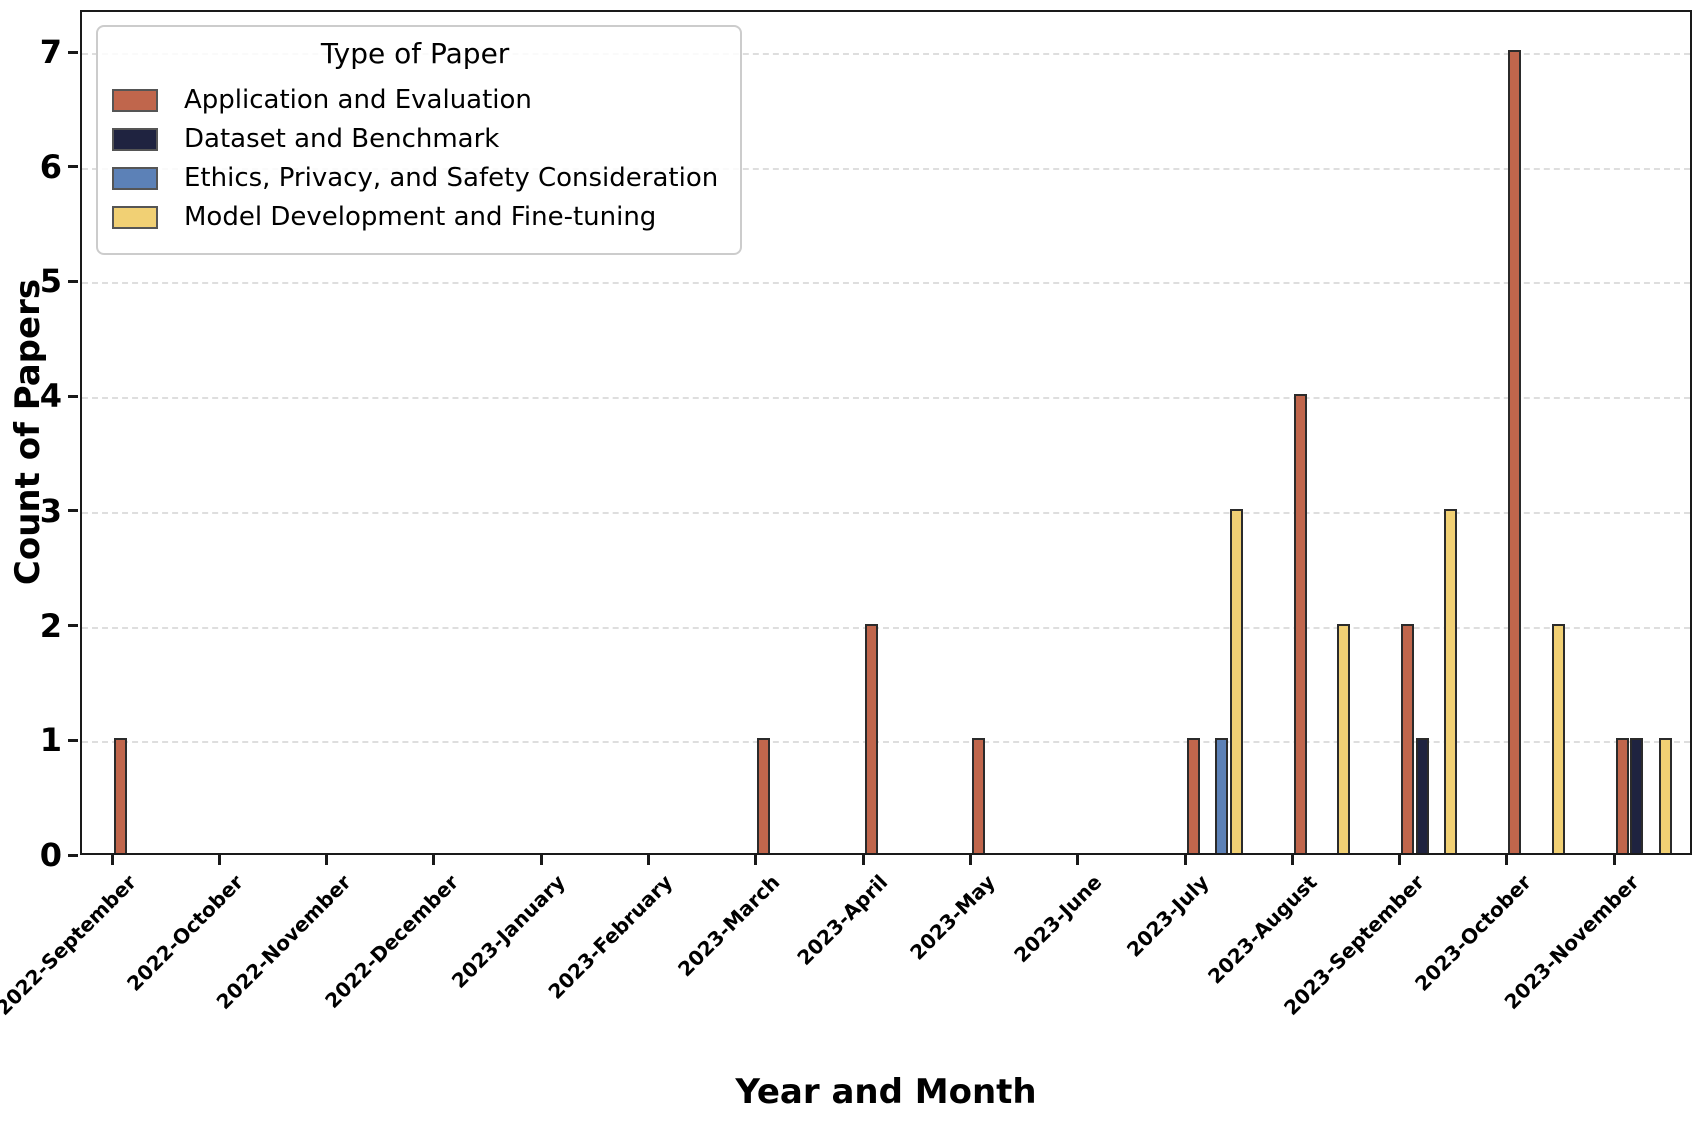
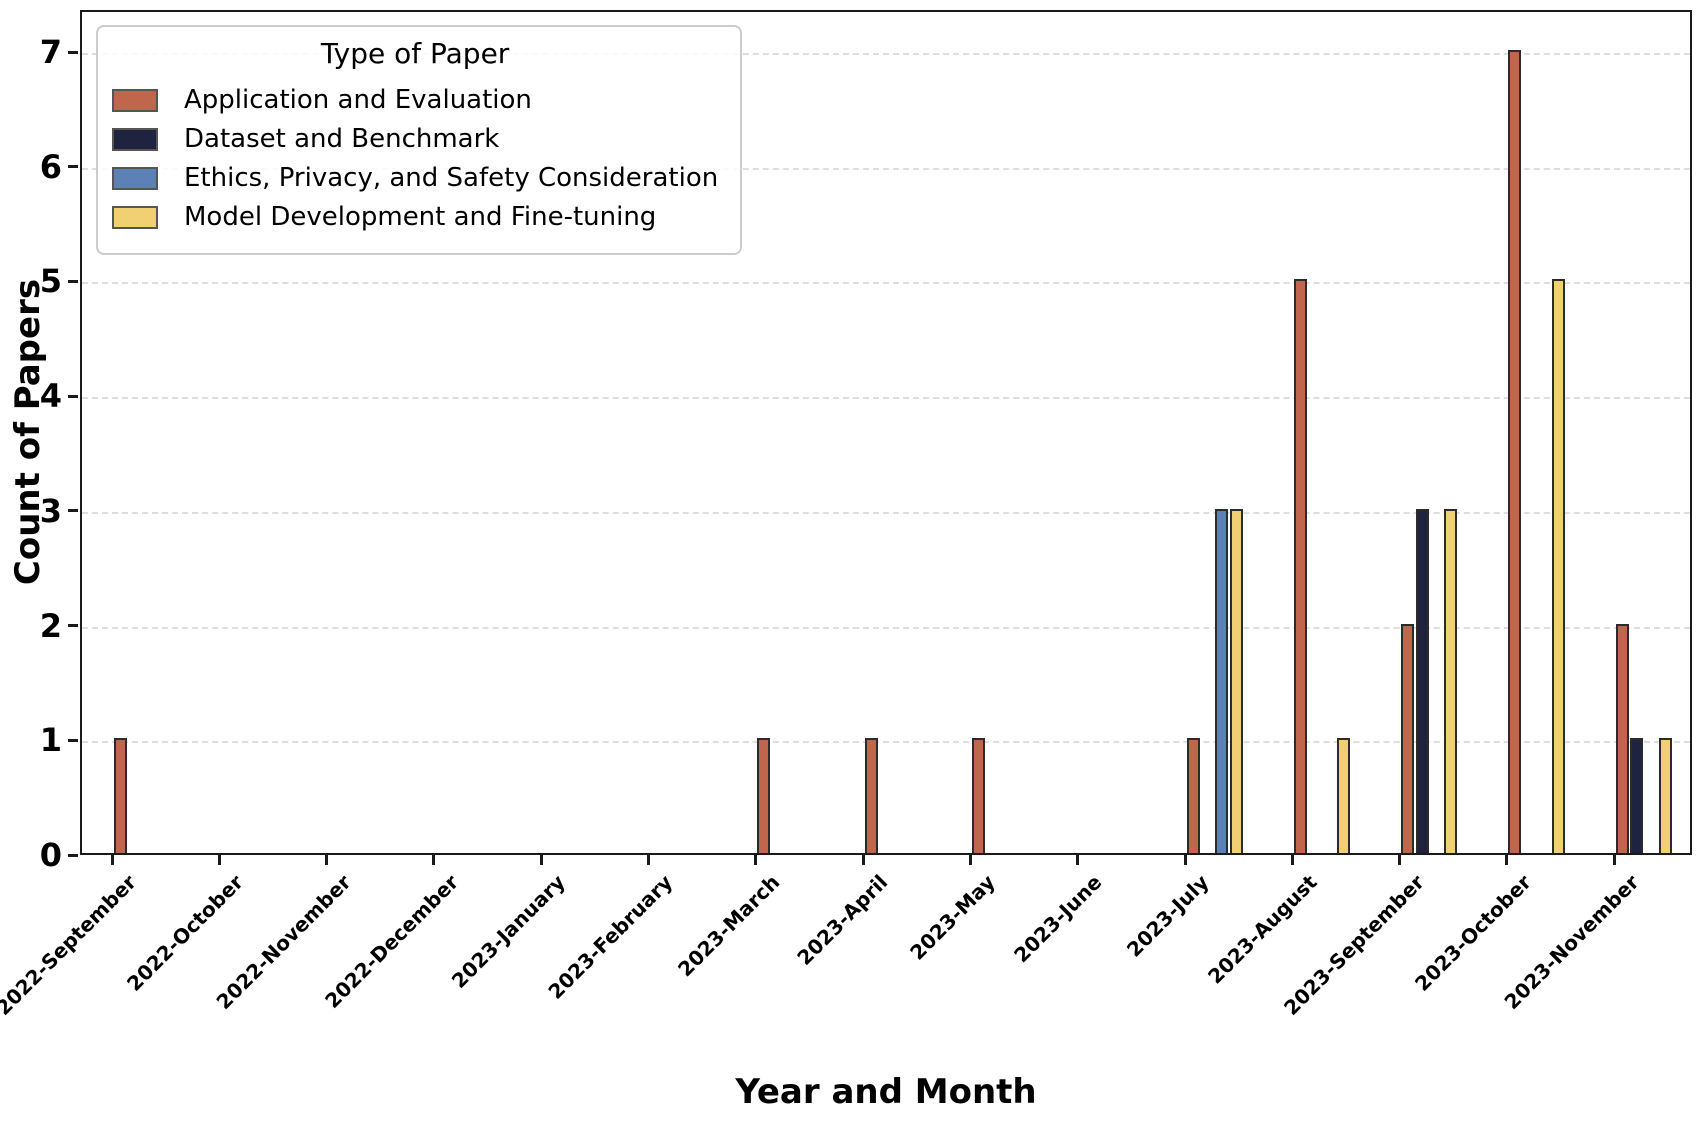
Application and Evaluation/2023-April: 2 -> 1
Ethics, Privacy, and Safety Consideration/2023-July: 1 -> 3
Application and Evaluation/2023-August: 4 -> 5
Model Development and Fine-tuning/2023-August: 2 -> 1
Dataset and Benchmark/2023-September: 1 -> 3
Model Development and Fine-tuning/2023-October: 2 -> 5
Application and Evaluation/2023-November: 1 -> 2
